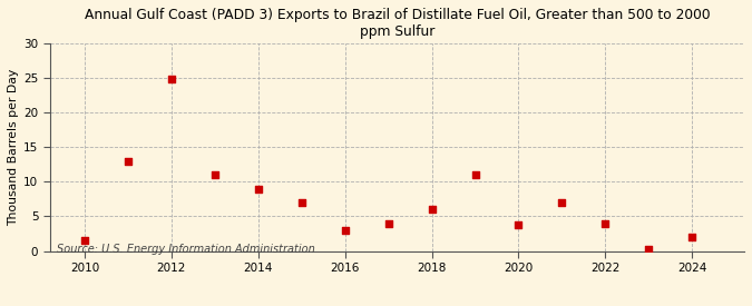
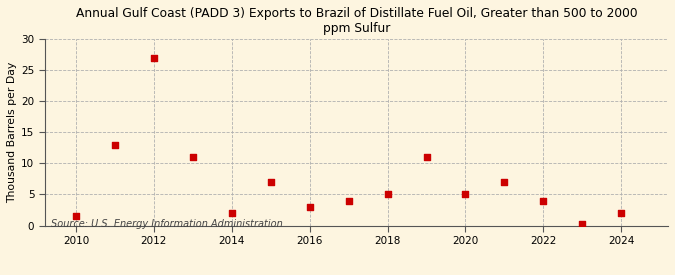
2012: 24.8 -> 27.0
2014: 9.0 -> 2.0
2018: 6.0 -> 5.0
2020: 3.8 -> 5.0
